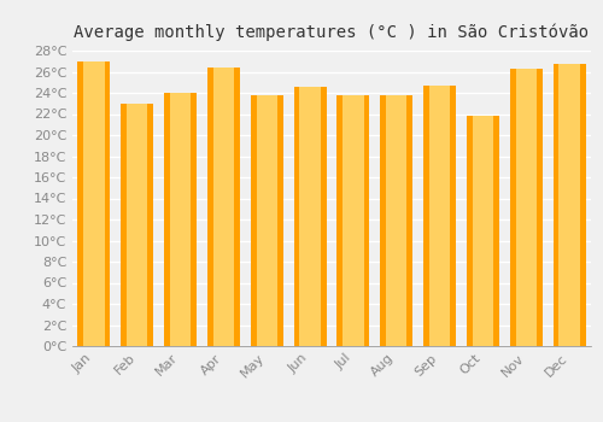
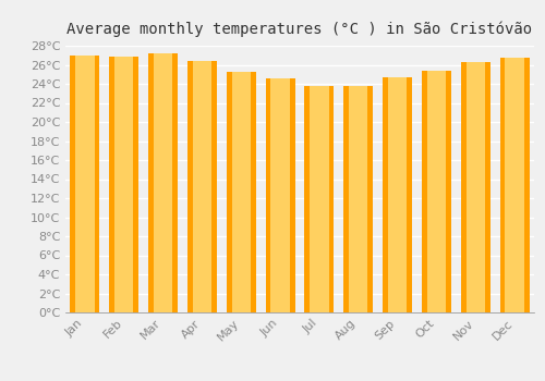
Feb: 23.0°C -> 26.9°C
Mar: 24.0°C -> 27.2°C
May: 23.8°C -> 25.3°C
Oct: 21.8°C -> 25.4°C
